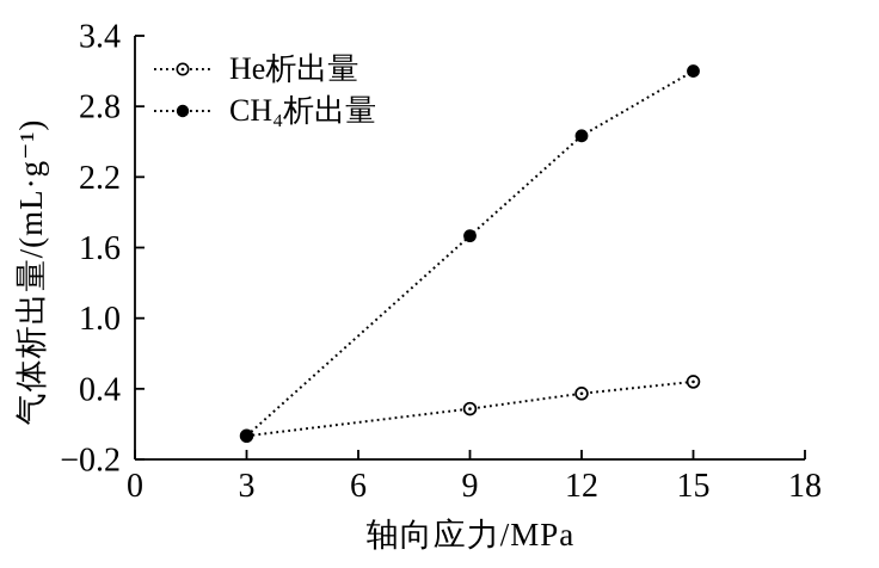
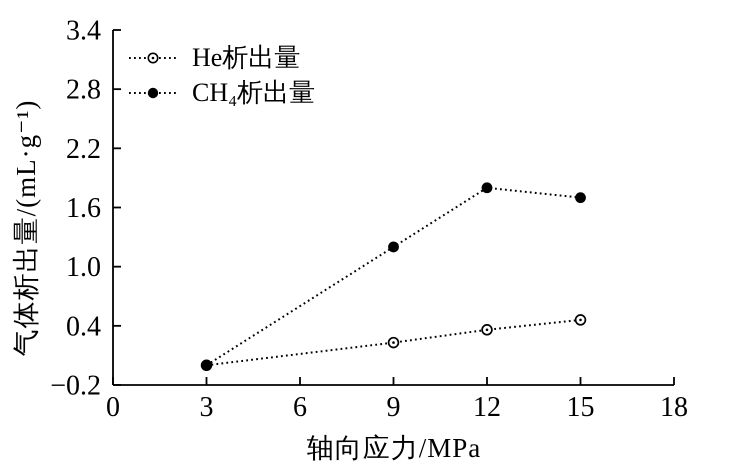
CH₄析出量/9: 1.7 -> 1.2
CH₄析出量/12: 2.5 -> 1.8
CH₄析出量/15: 3.1 -> 1.7
